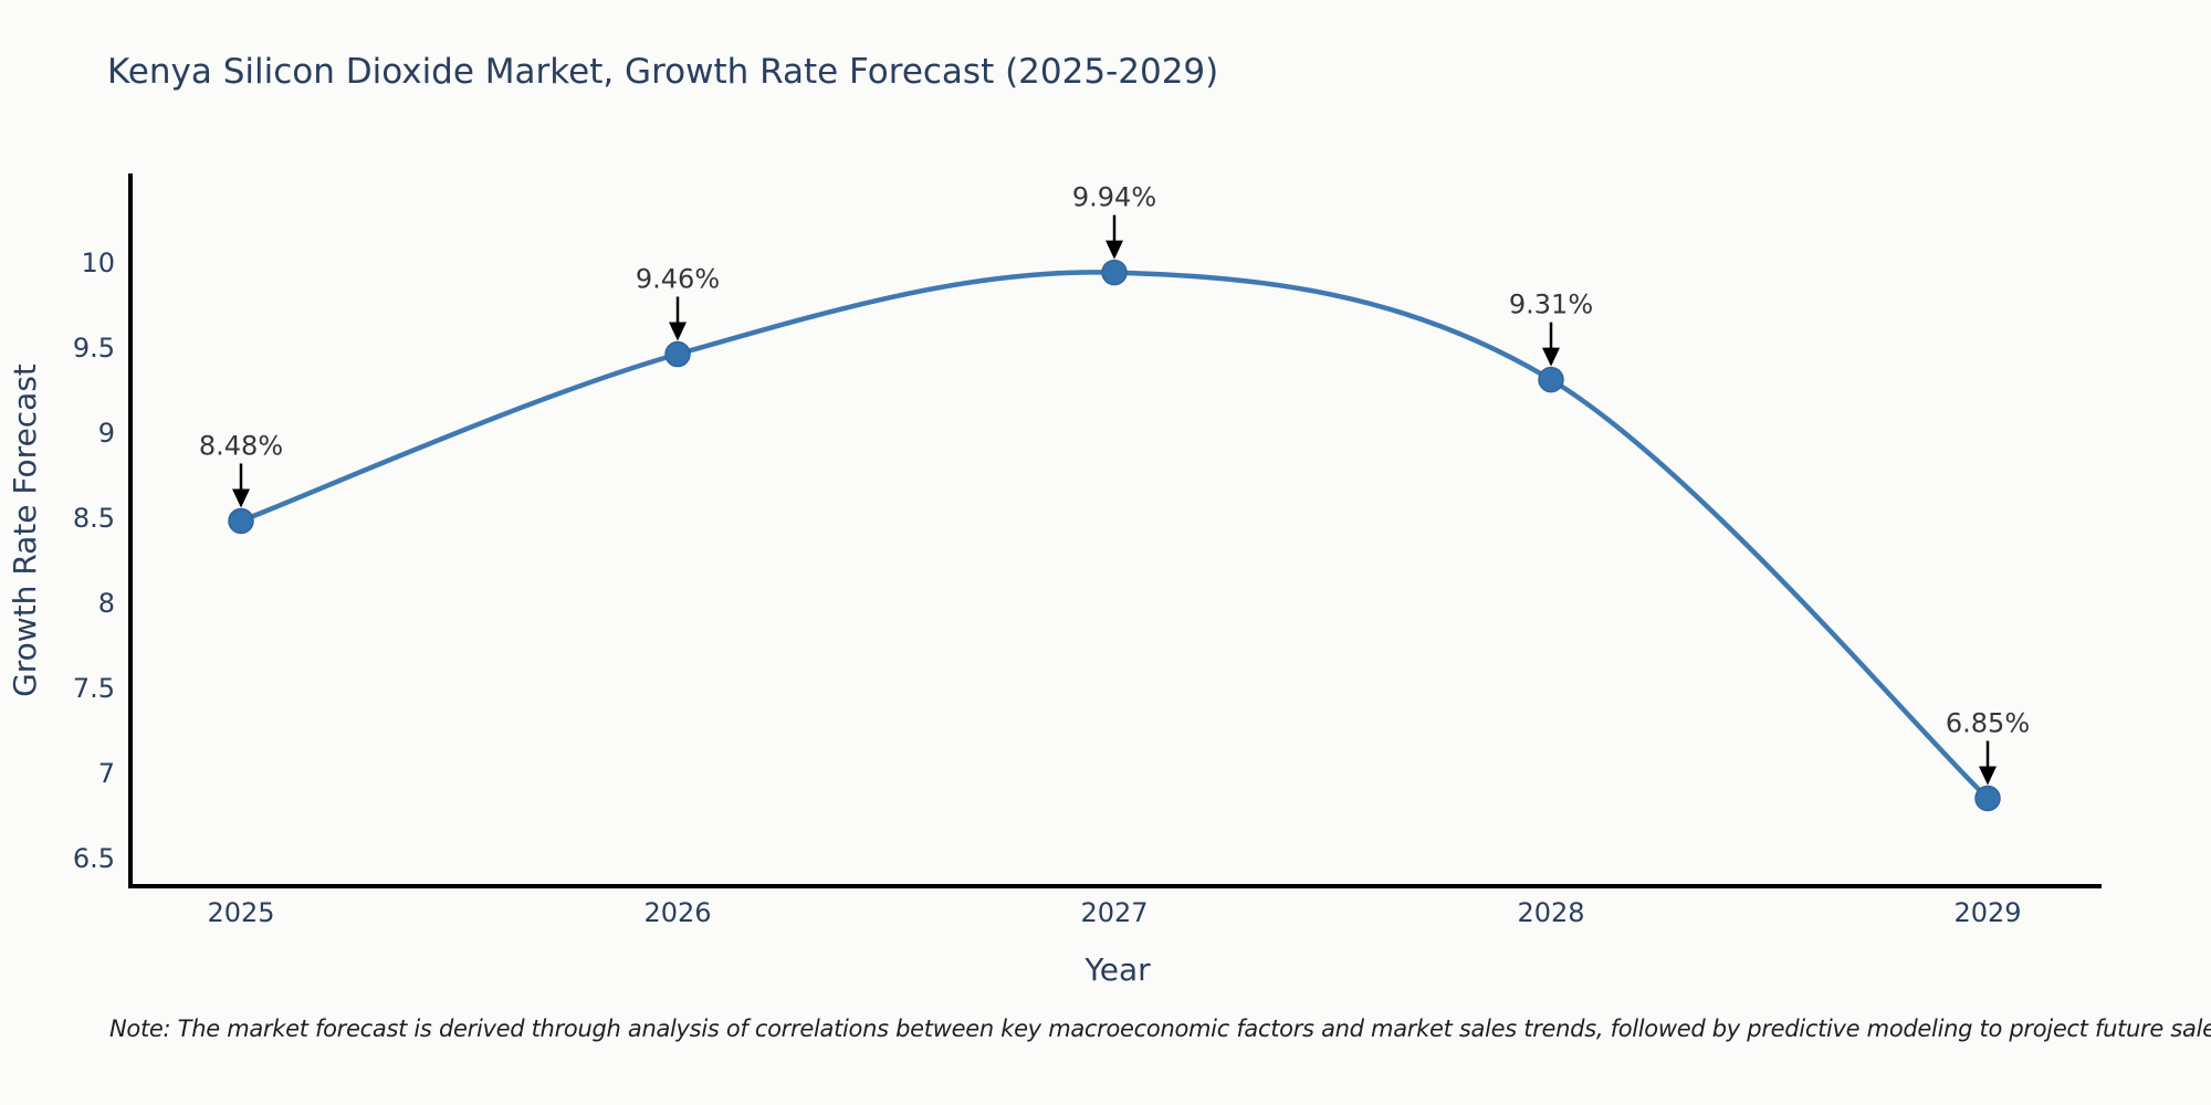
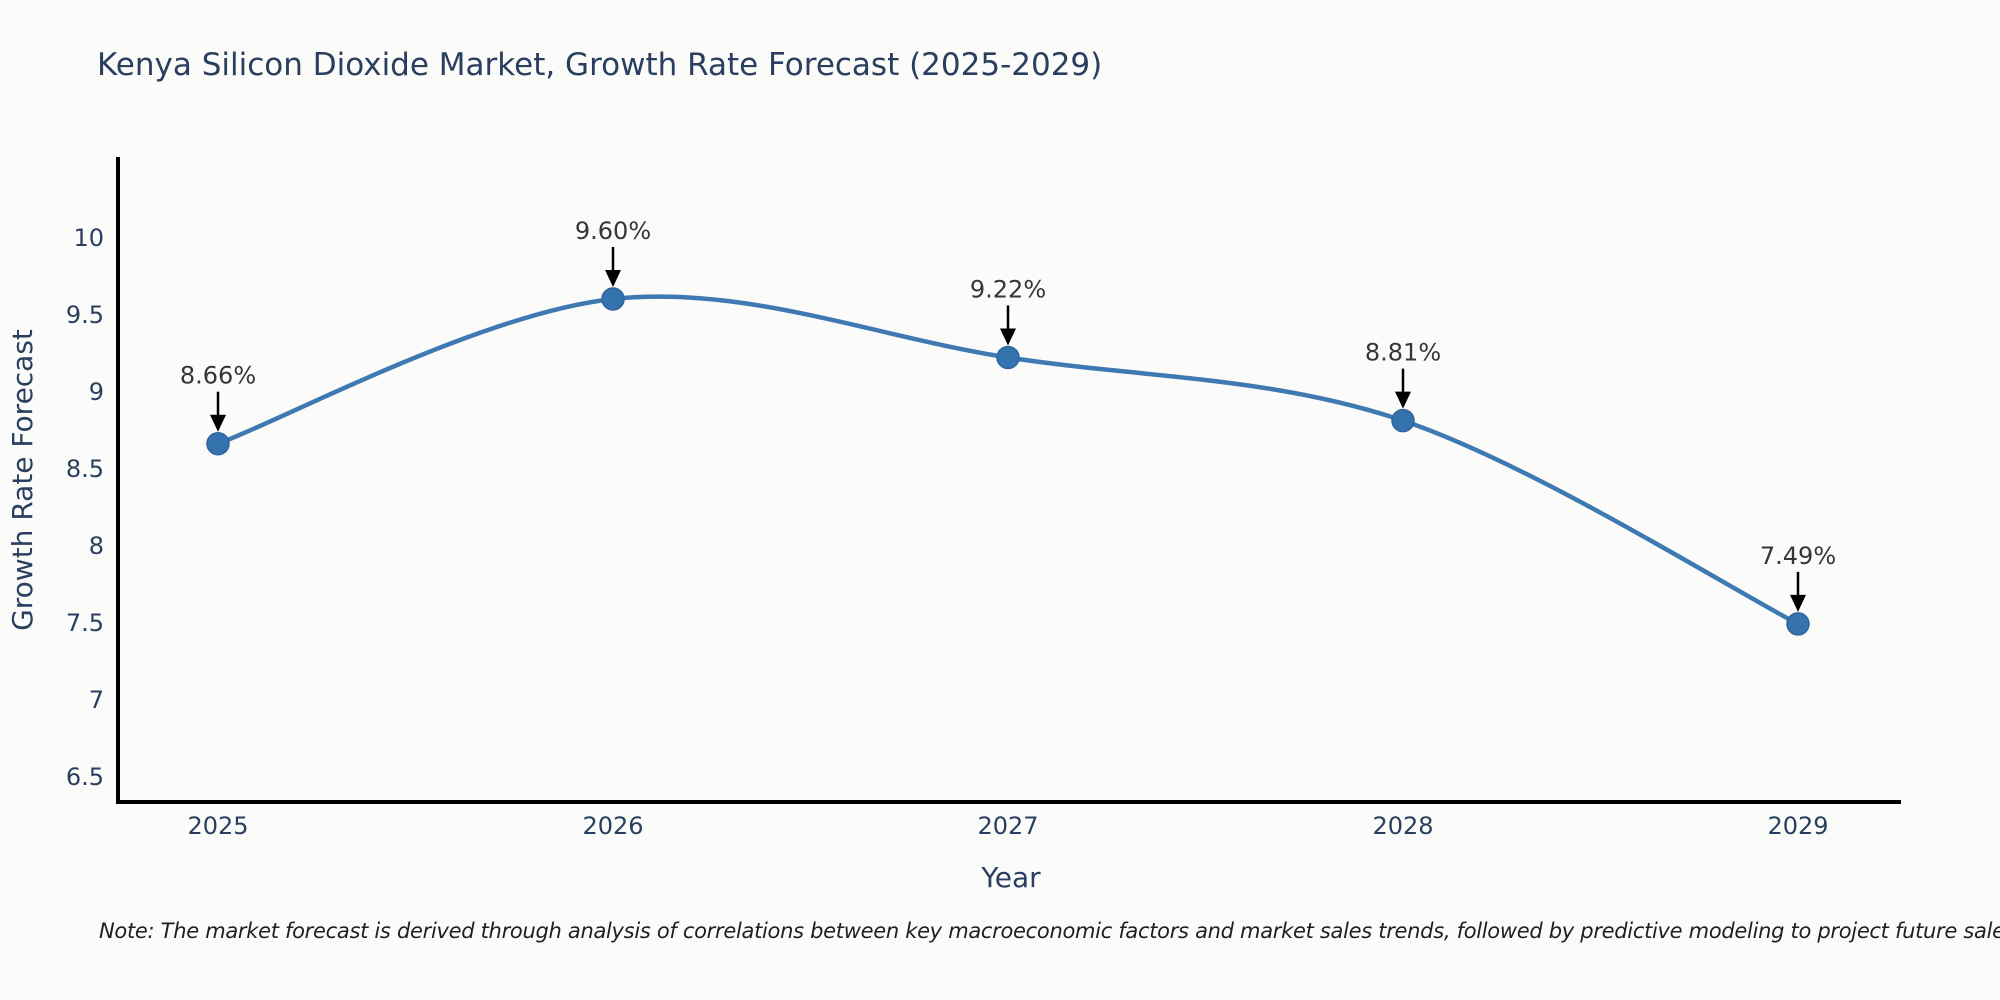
2025: 8.48% -> 8.66%
2026: 9.46% -> 9.60%
2027: 9.94% -> 9.22%
2028: 9.31% -> 8.81%
2029: 6.85% -> 7.49%
